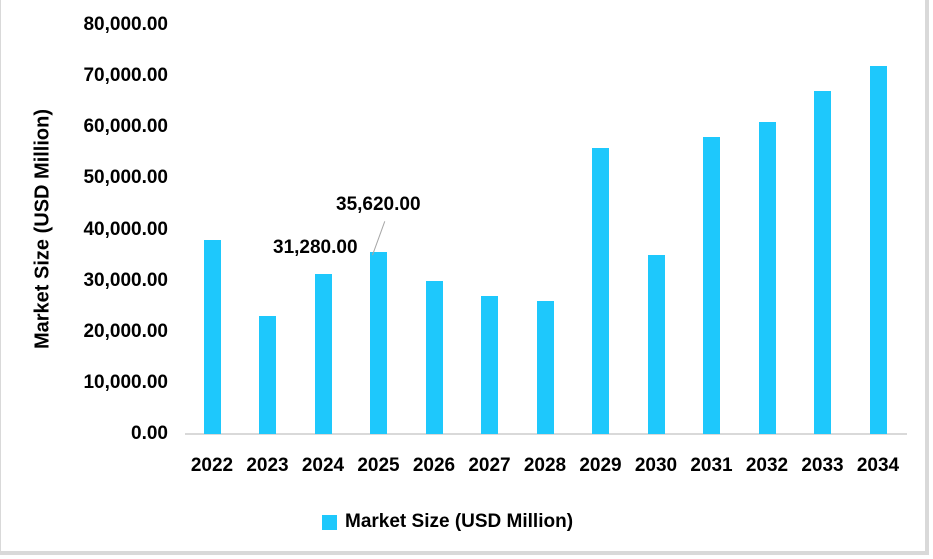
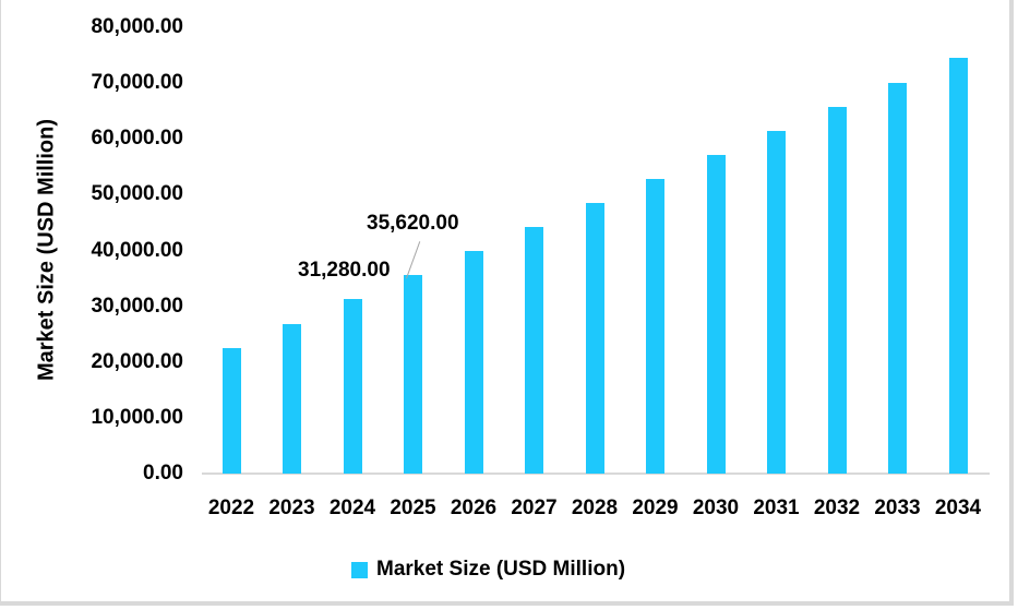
2022: 38000 -> 22000
2023: 23000 -> 27000
2026: 30000 -> 40000
2027: 27000 -> 44000
2028: 26000 -> 48000
2029: 56000 -> 53000
2030: 35000 -> 57000
2031: 58000 -> 61000
2032: 61000 -> 66000
2033: 67000 -> 70000
2034: 72000 -> 74000
